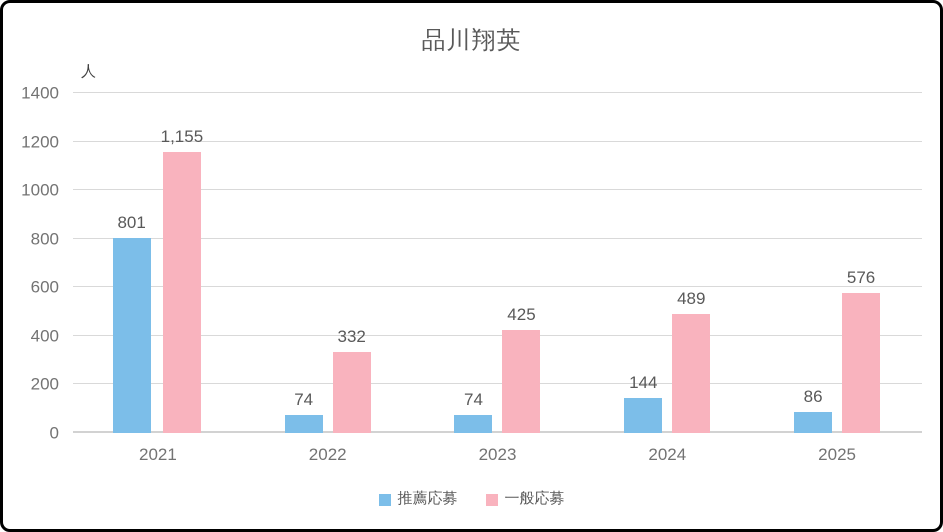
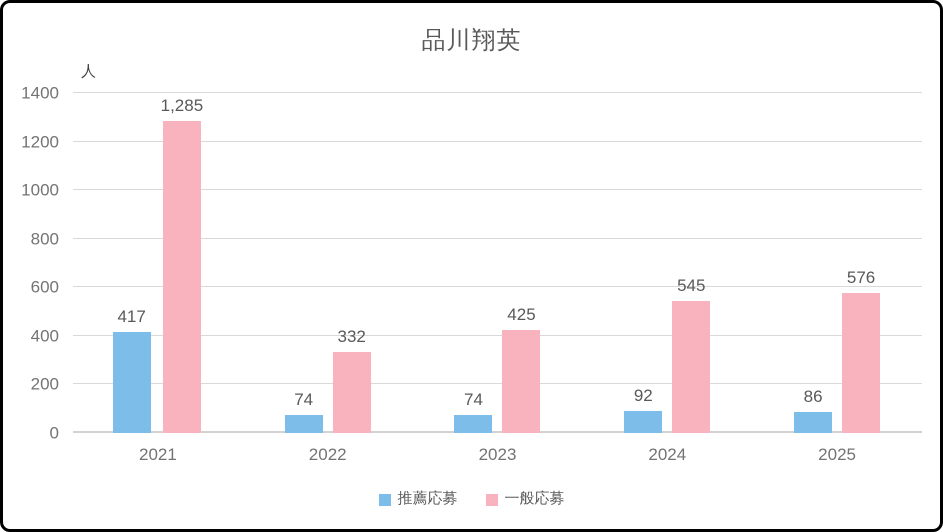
推薦応募/2021: 801 -> 417
一般応募/2021: 1,155 -> 1,285
推薦応募/2024: 144 -> 92
一般応募/2024: 489 -> 545
